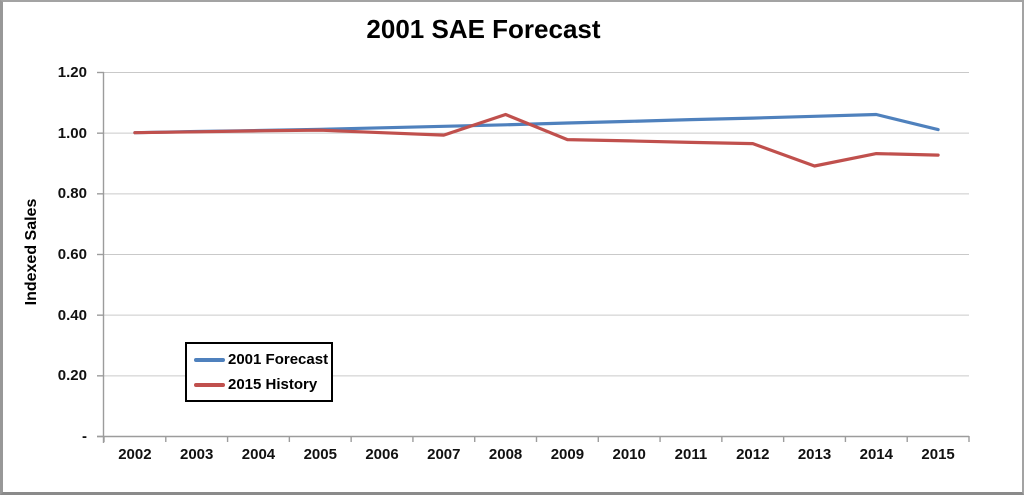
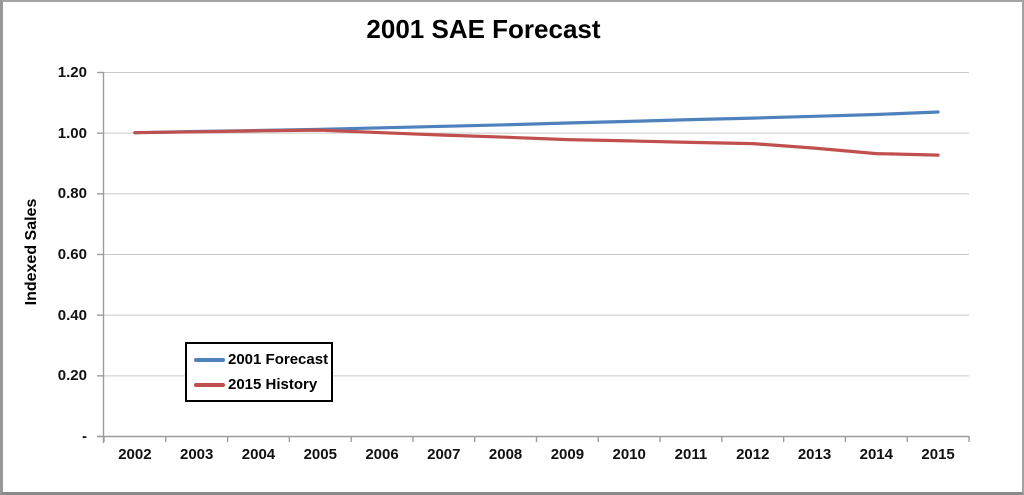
2015 History/2008: 1.06 -> 0.98
2015 History/2013: 0.89 -> 0.95
2001 Forecast/2015: 1.01 -> 1.07
